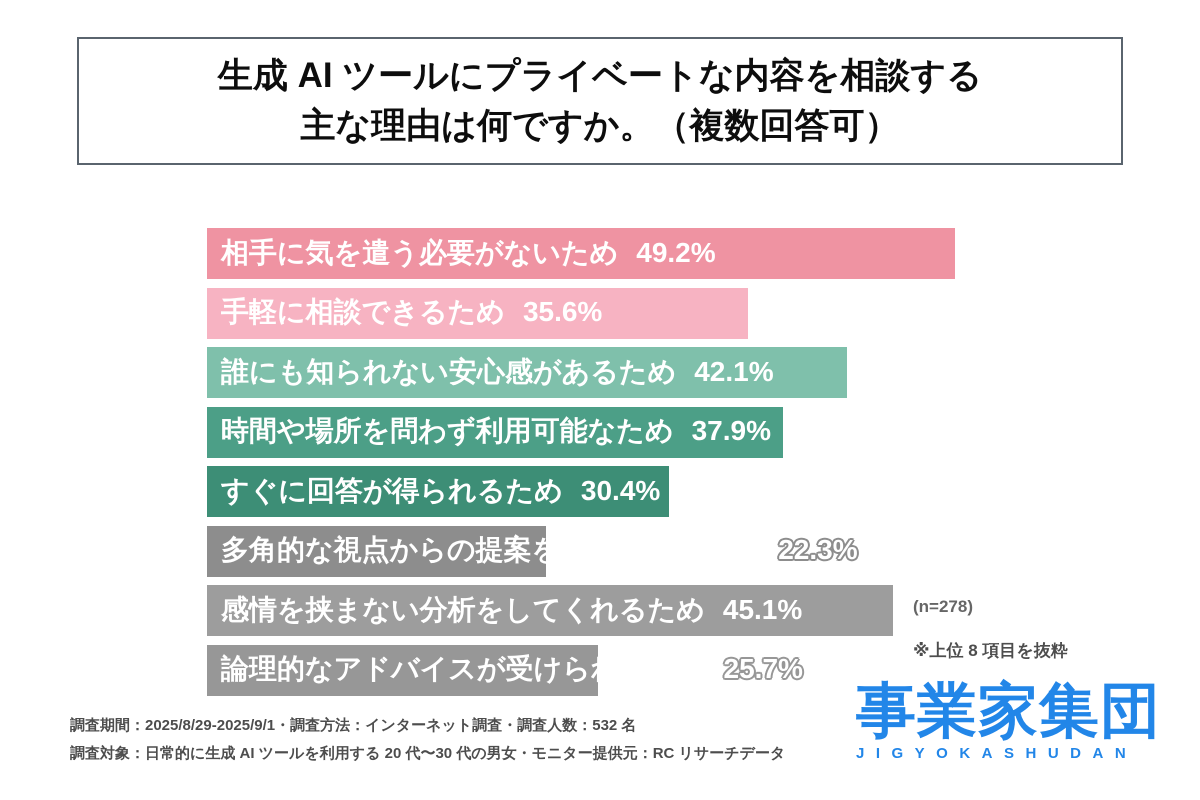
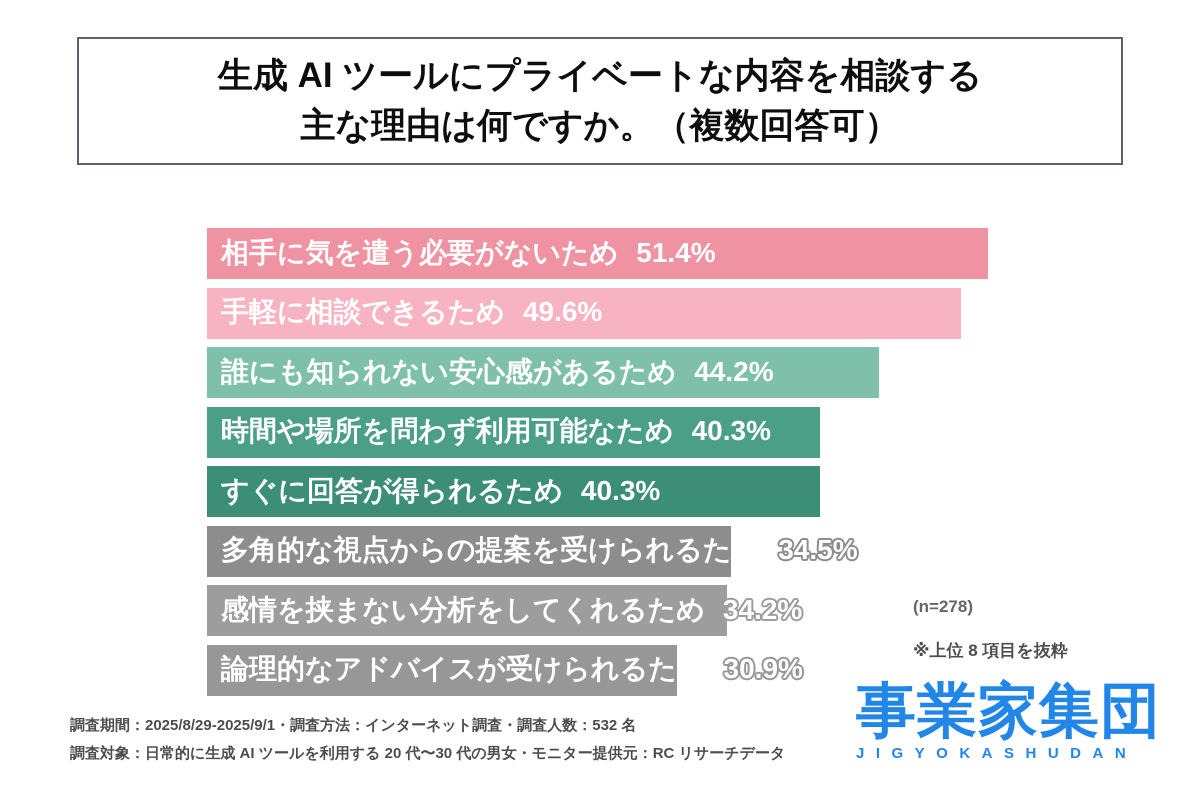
相手に気を遣う必要がないため: 49.2% -> 51.4%
手軽に相談できるため: 35.6% -> 49.6%
誰にも知られない安心感があるため: 42.1% -> 44.2%
時間や場所を問わず利用可能なため: 37.9% -> 40.3%
すぐに回答が得られるため: 30.4% -> 40.3%
多角的な視点からの提案を受けられるため: 22.3% -> 34.5%
感情を挟まない分析をしてくれるため: 45.1% -> 34.2%
論理的なアドバイスが受けられるため: 25.7% -> 30.9%
